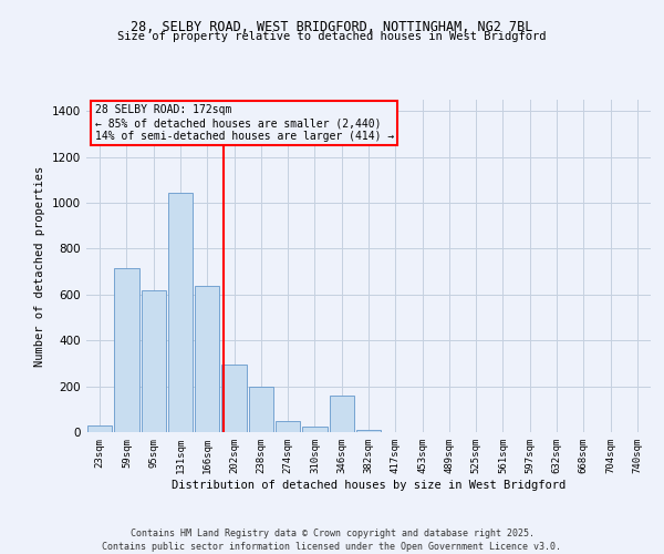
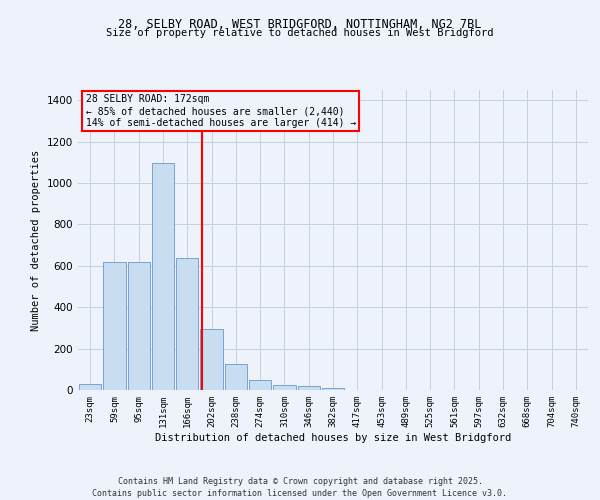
59sqm: 715 -> 620
131sqm: 1045 -> 1095
238sqm: 200 -> 125
346sqm: 160 -> 20
